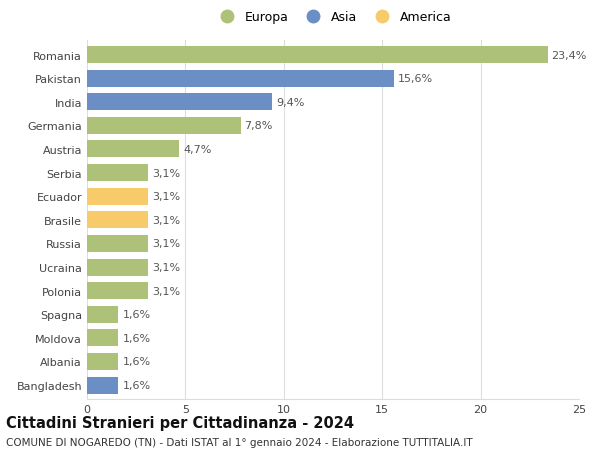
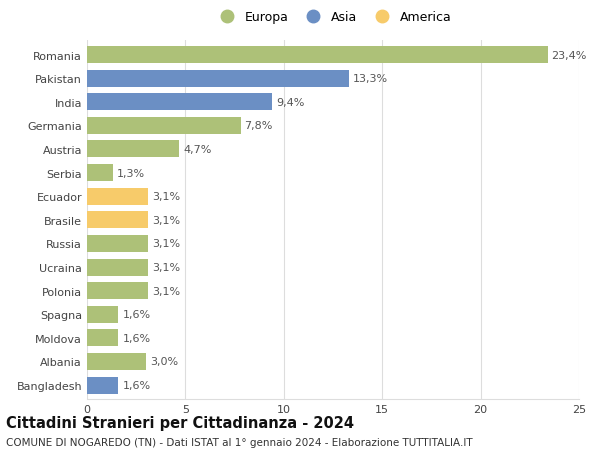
Pakistan: 15,6% -> 13,3%
Serbia: 3,1% -> 1,3%
Albania: 1,6% -> 3,0%
